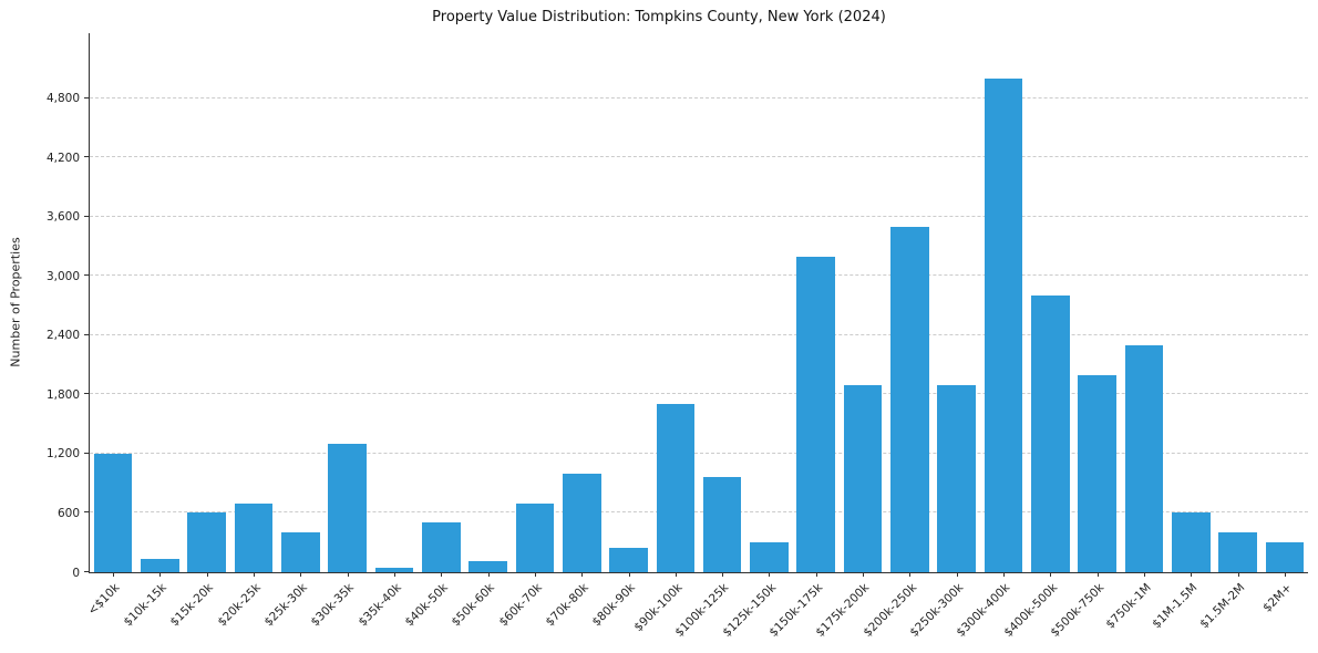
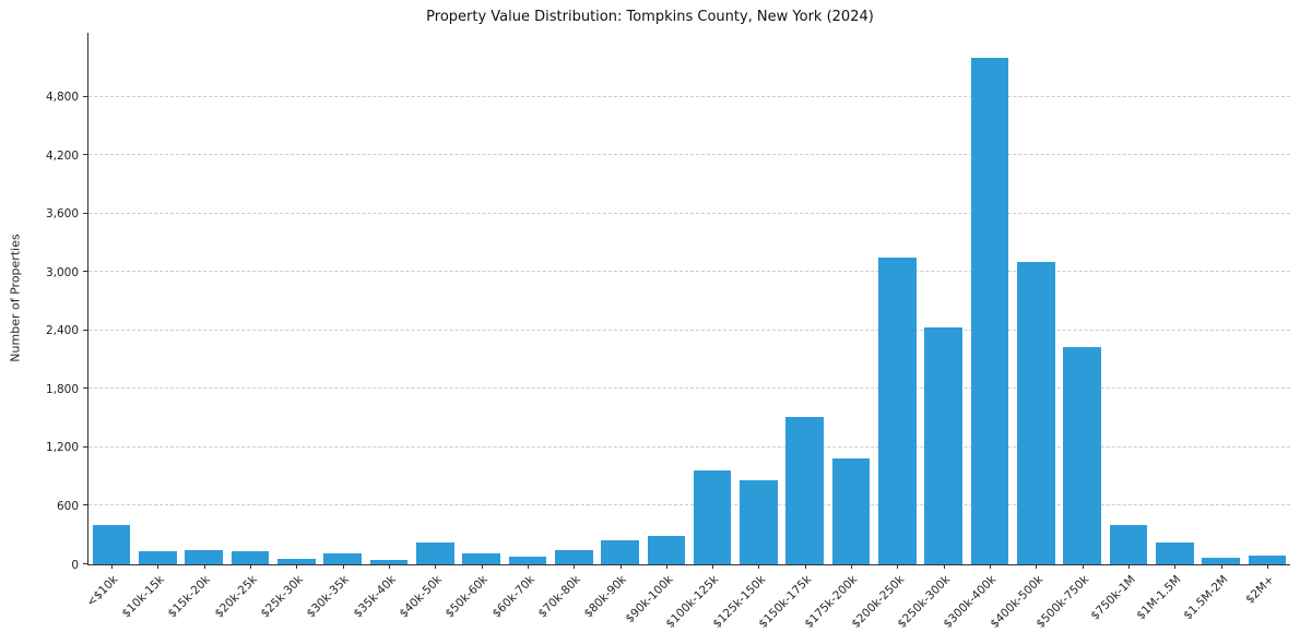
<$10k: 1200 -> 400
$15k-20k: 600 -> 200
$20k-25k: 700 -> 100
$25k-30k: 400 -> 100
$30k-35k: 1300 -> 100
$40k-50k: 500 -> 200
$60k-70k: 700 -> 100
$70k-80k: 1000 -> 200
$90k-100k: 1700 -> 300
$125k-150k: 300 -> 900
$150k-175k: 3200 -> 1500
$175k-200k: 1900 -> 1100
$200k-250k: 3500 -> 3200
$250k-300k: 1900 -> 2400
$300k-400k: 5000 -> 5200
$400k-500k: 2800 -> 3100
$500k-750k: 2000 -> 2200
$750k-1M: 2300 -> 400
$1M-1.5M: 600 -> 200
$1.5M-2M: 400 -> 100
$2M+: 300 -> 100
